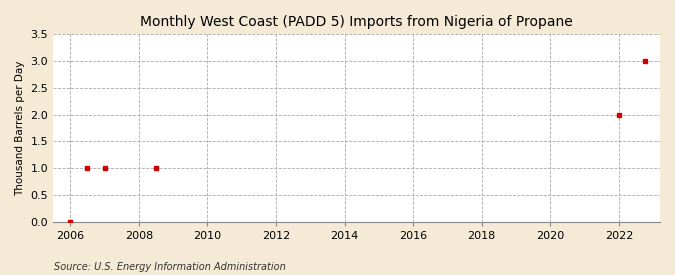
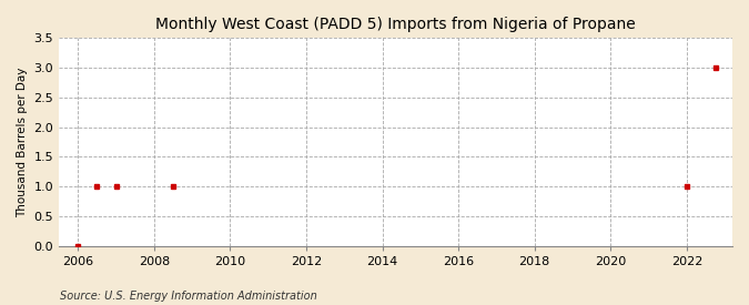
2022: 2 -> 1
